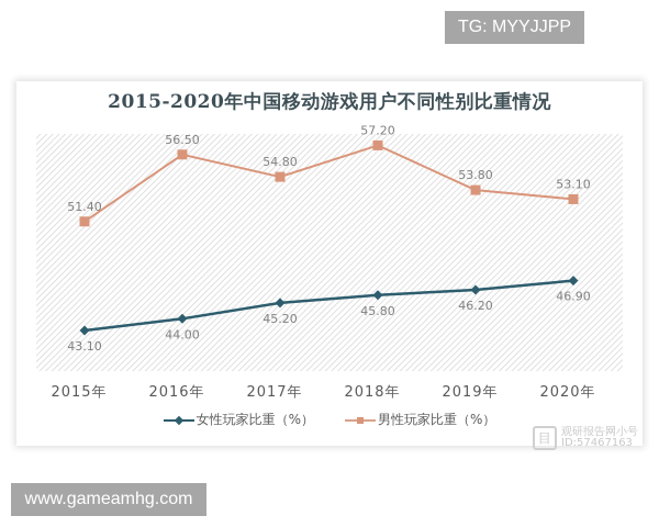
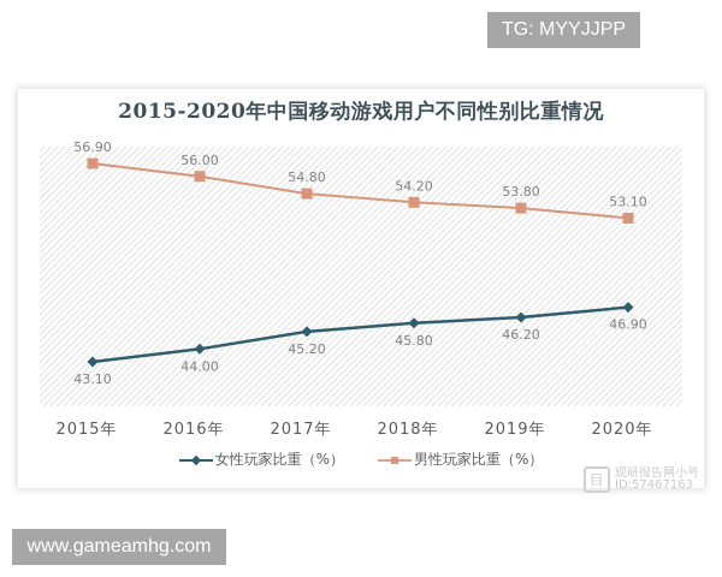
男性玩家比重（%）/2015年: 51.40 -> 56.90
男性玩家比重（%）/2016年: 56.50 -> 56.00
男性玩家比重（%）/2018年: 57.20 -> 54.20
